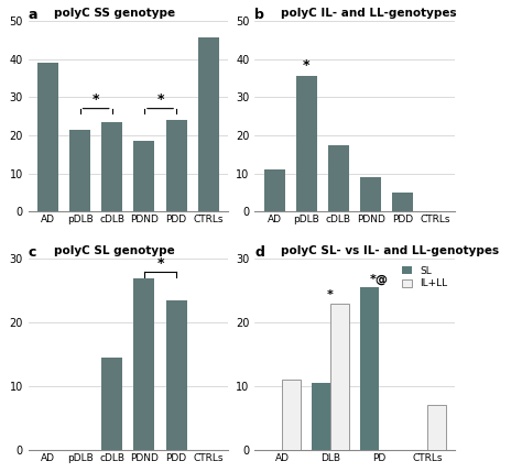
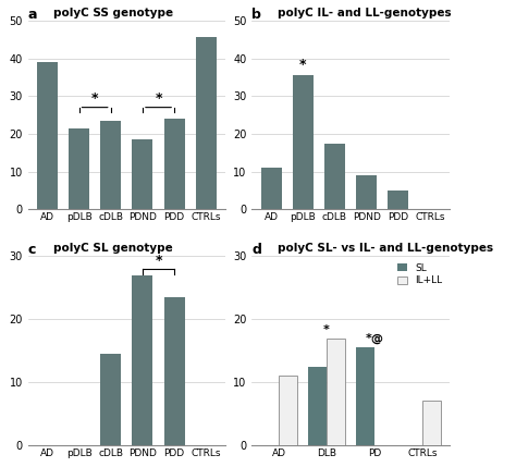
SL/DLB: 10.5 -> 12.4
IL+LL/DLB: 23 -> 17
SL/PD: 25.5 -> 15.6
